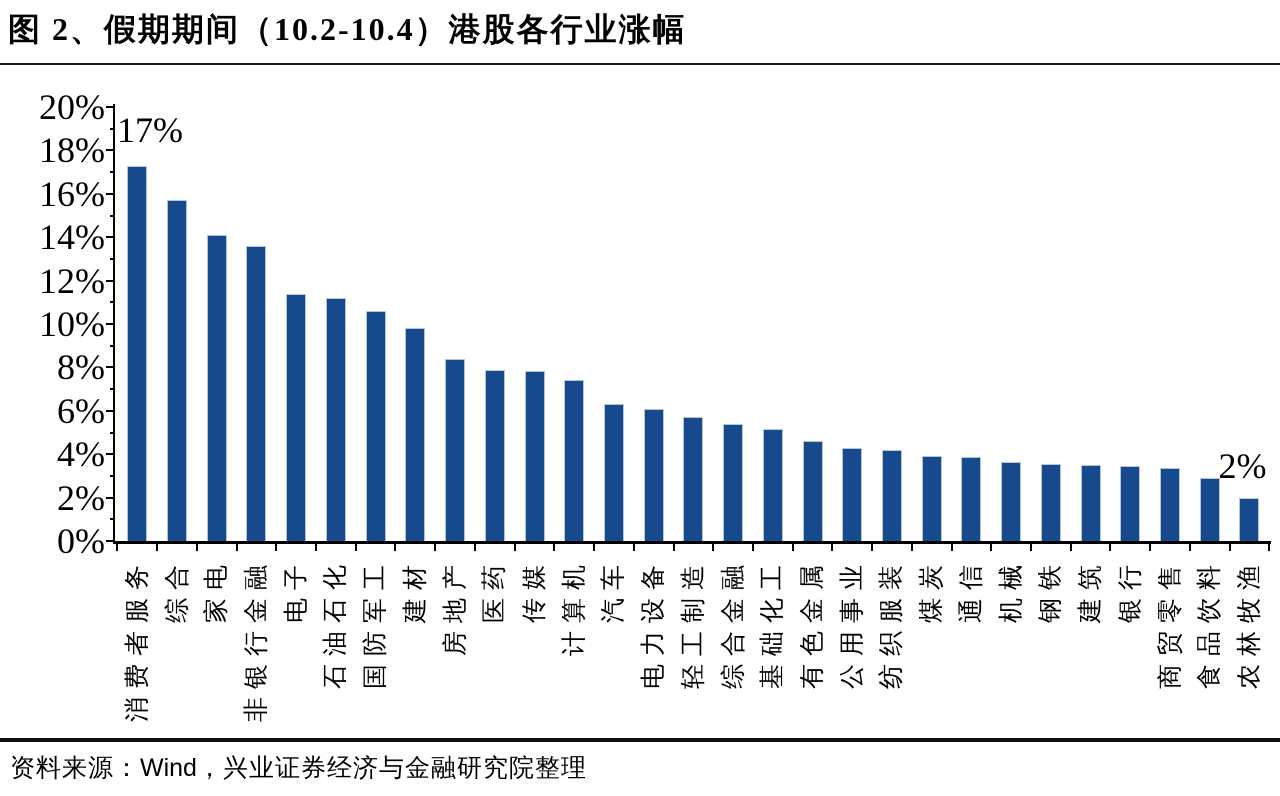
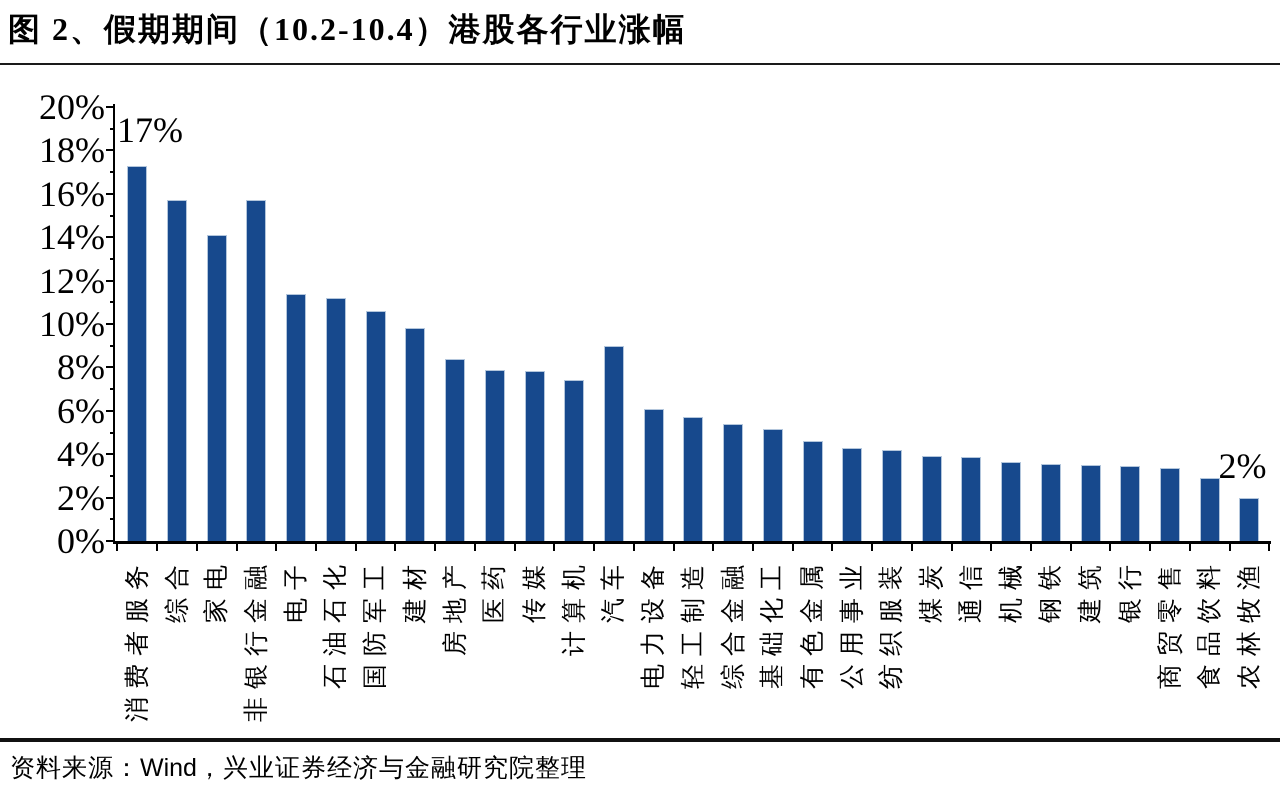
非银行金融: 13.6% -> 15.7%
汽车: 6.3% -> 9.0%
